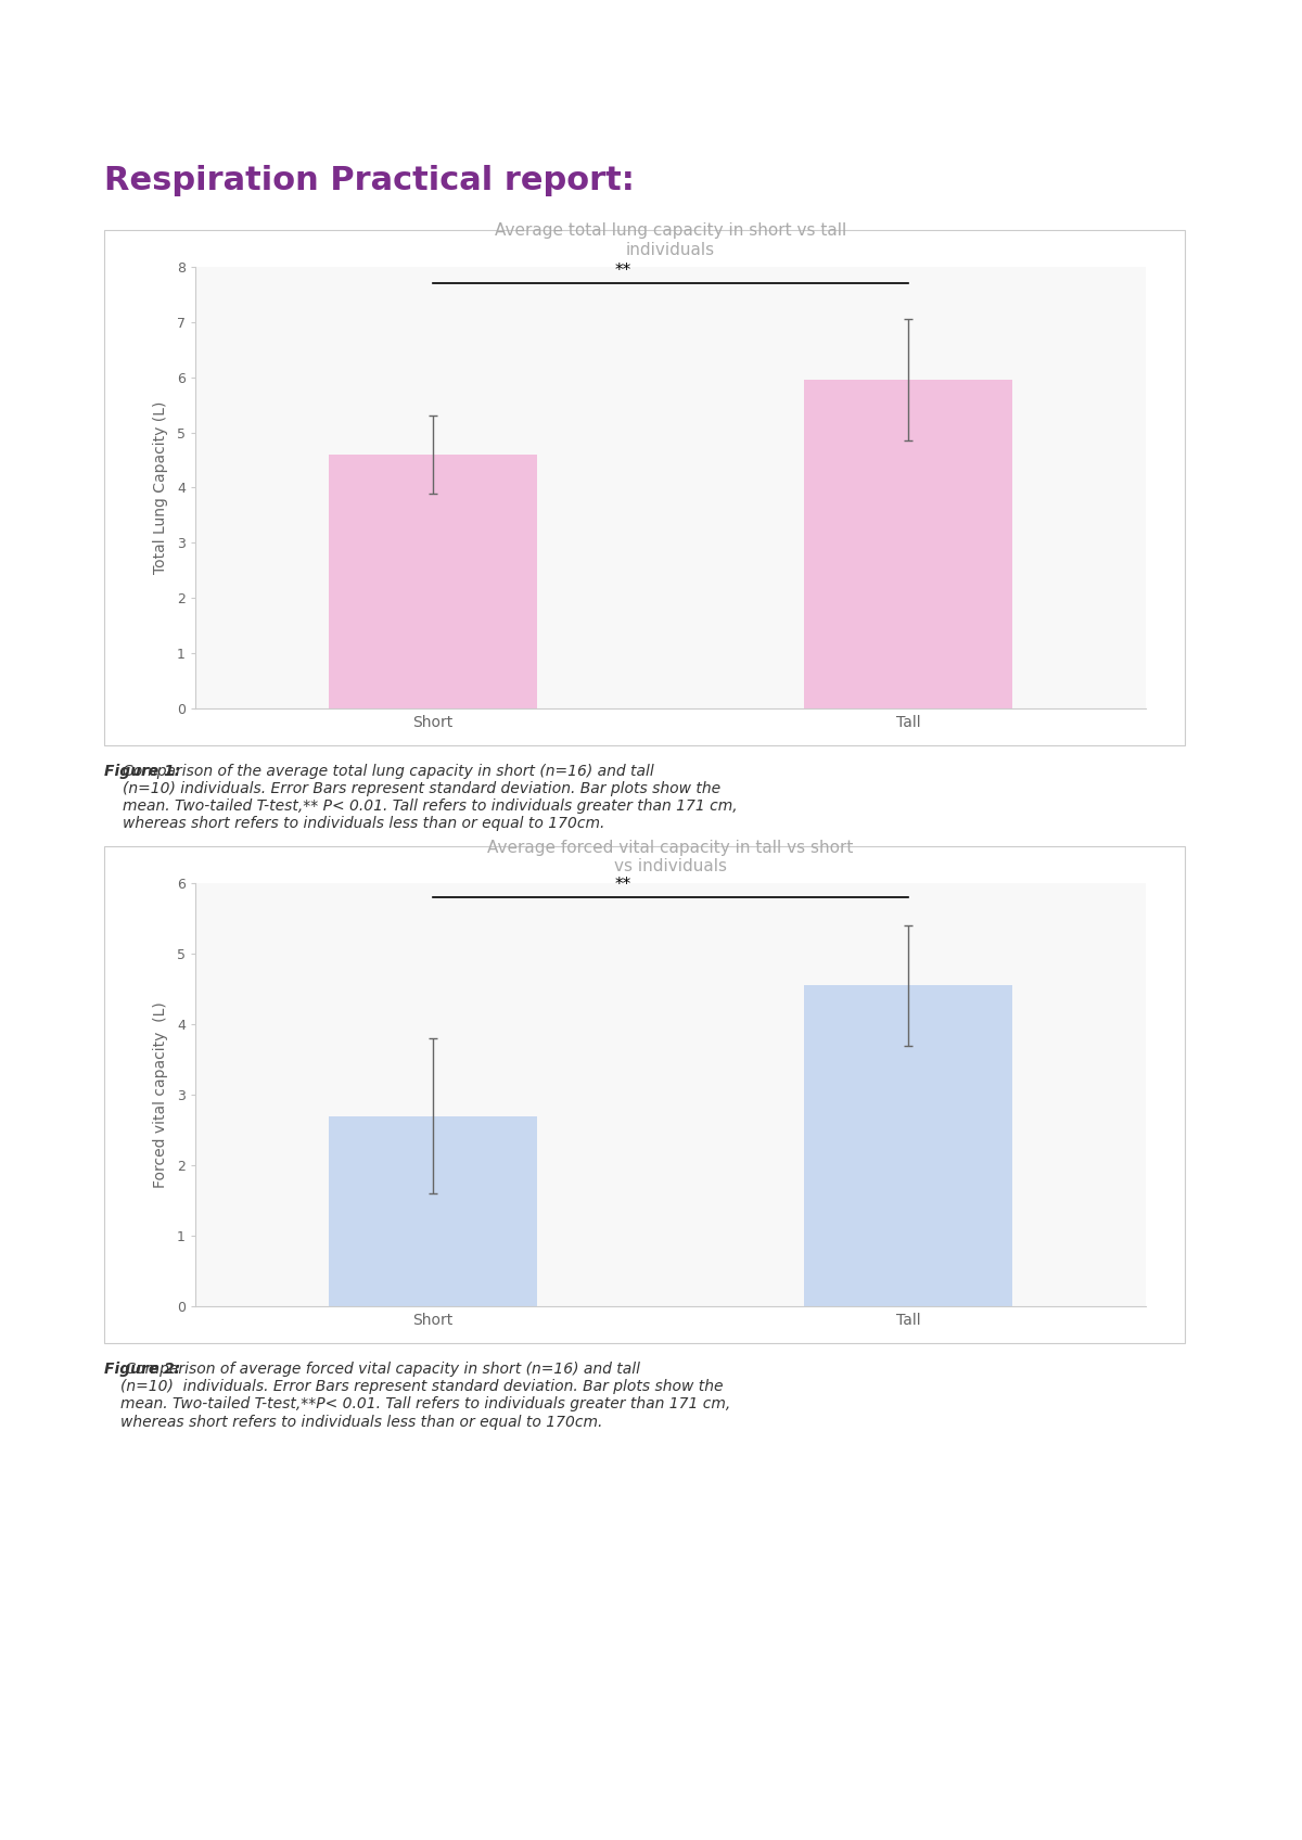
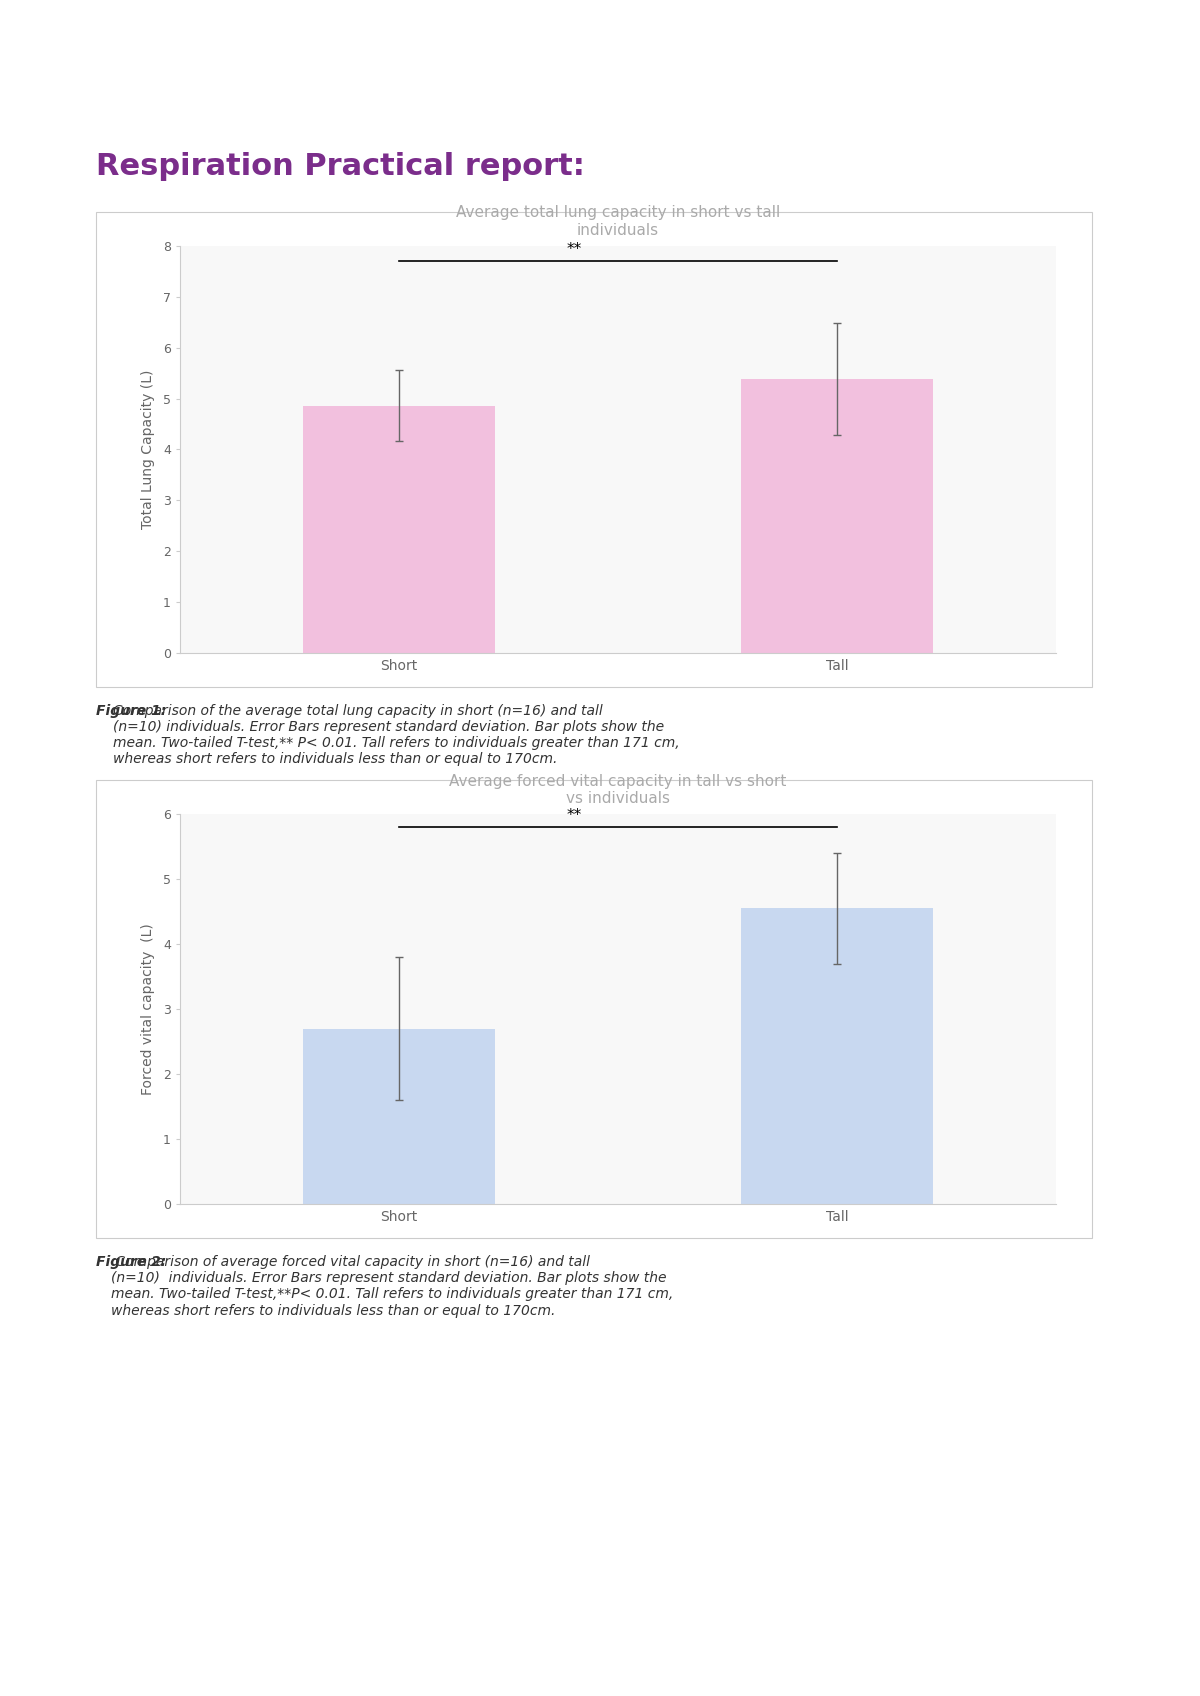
Average total lung capacity in short vs tall individuals/Short: 4.60 -> 4.86
Average total lung capacity in short vs tall individuals/Tall: 5.95 -> 5.38
